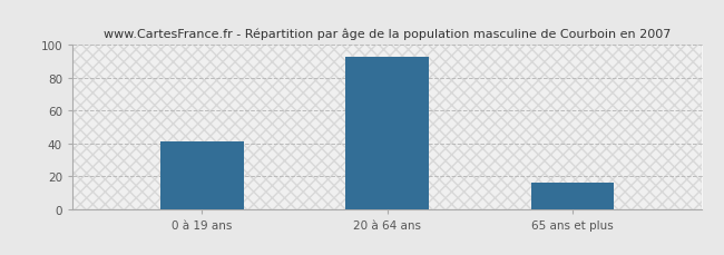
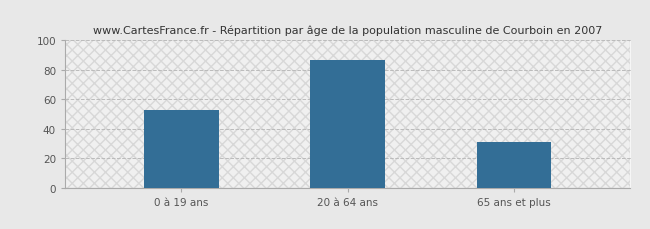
0 à 19 ans: 41 -> 53
20 à 64 ans: 93 -> 87
65 ans et plus: 16 -> 31
